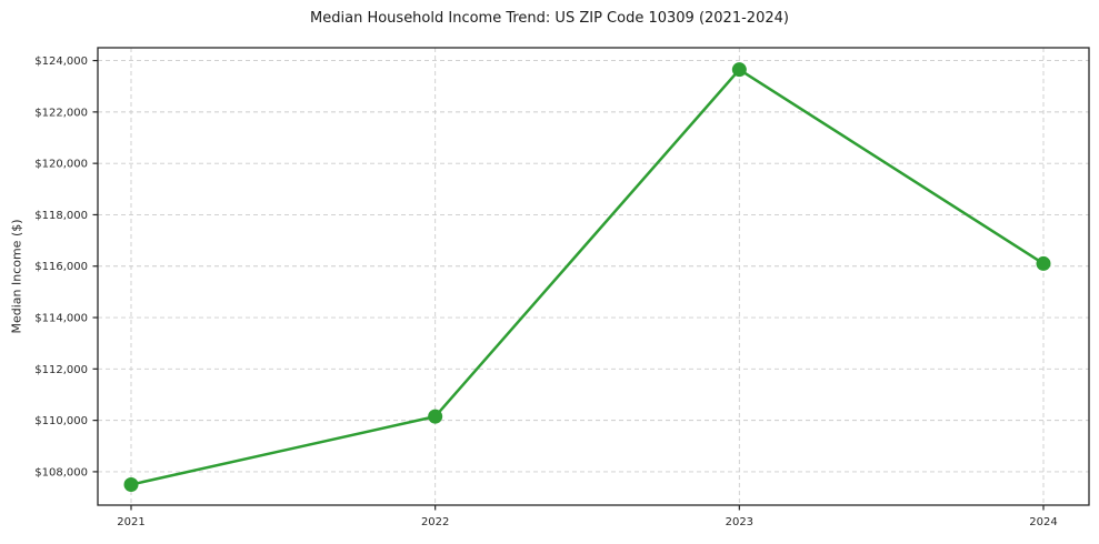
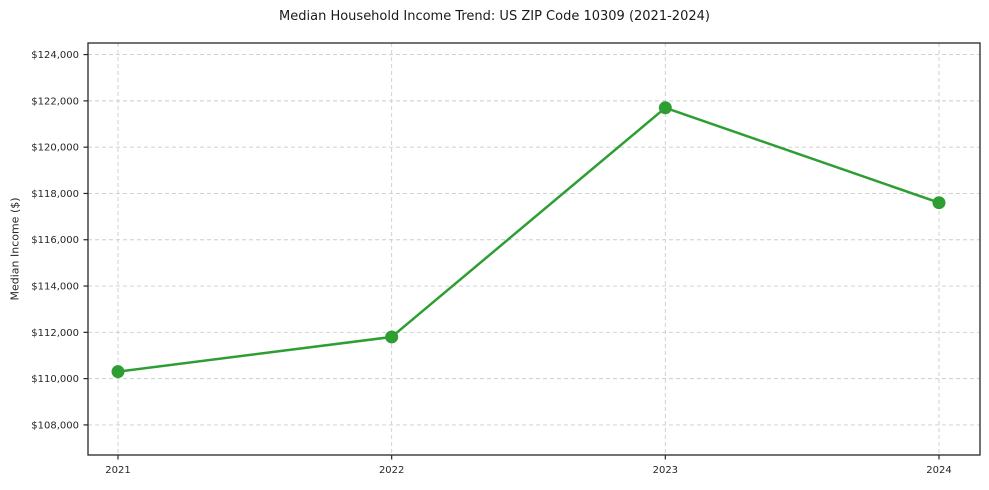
2021: $107500 -> $110300
2022: $110200 -> $111800
2023: $123600 -> $121700
2024: $116100 -> $117600
